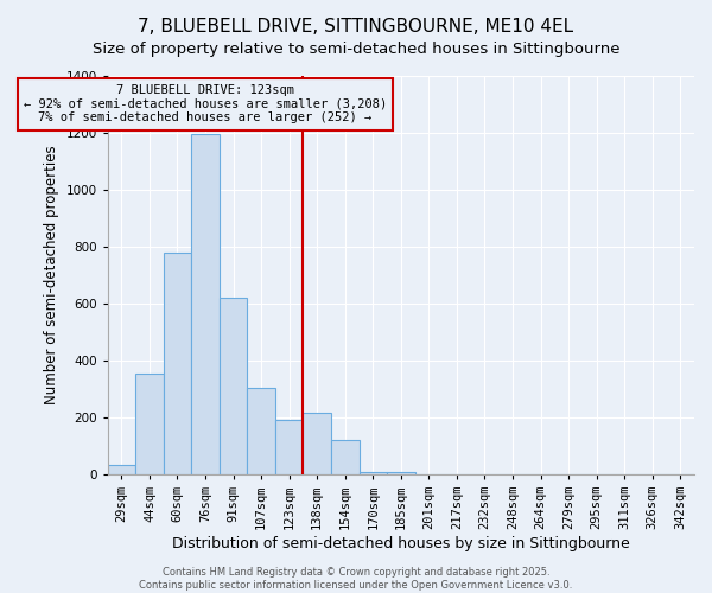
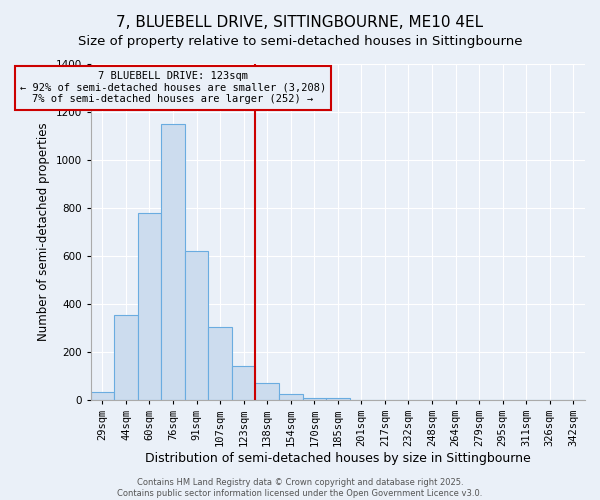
76sqm: 1195 -> 1150
123sqm: 190 -> 140
138sqm: 215 -> 70
154sqm: 120 -> 25
